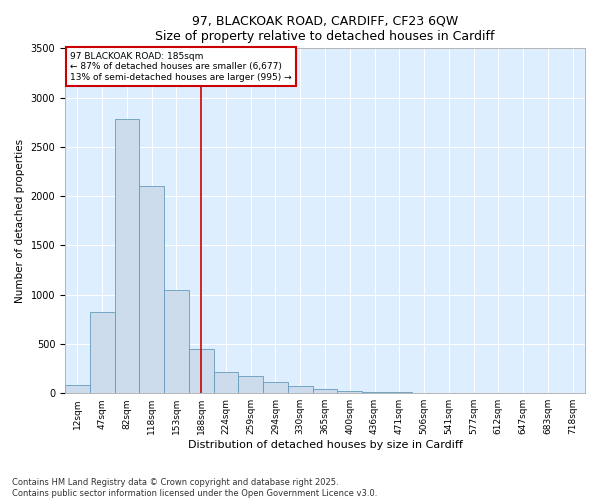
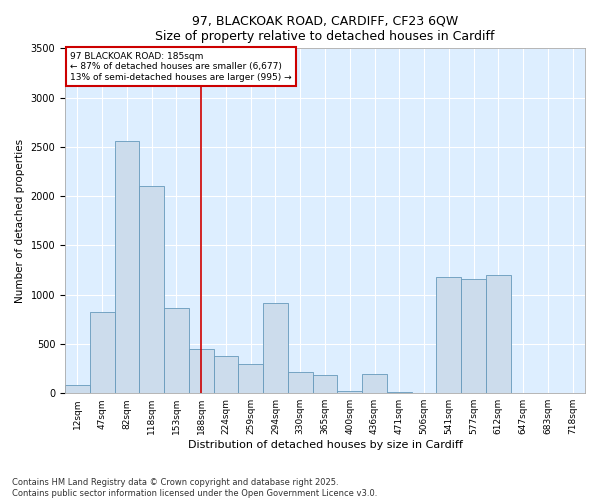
82sqm: 2780 -> 2560
153sqm: 1050 -> 860
224sqm: 220 -> 380
259sqm: 180 -> 300
294sqm: 110 -> 920
330sqm: 70 -> 220
365sqm: 40 -> 180
436sqm: 20 -> 200
541sqm: 0 -> 1180
577sqm: 0 -> 1160
612sqm: 0 -> 1200
